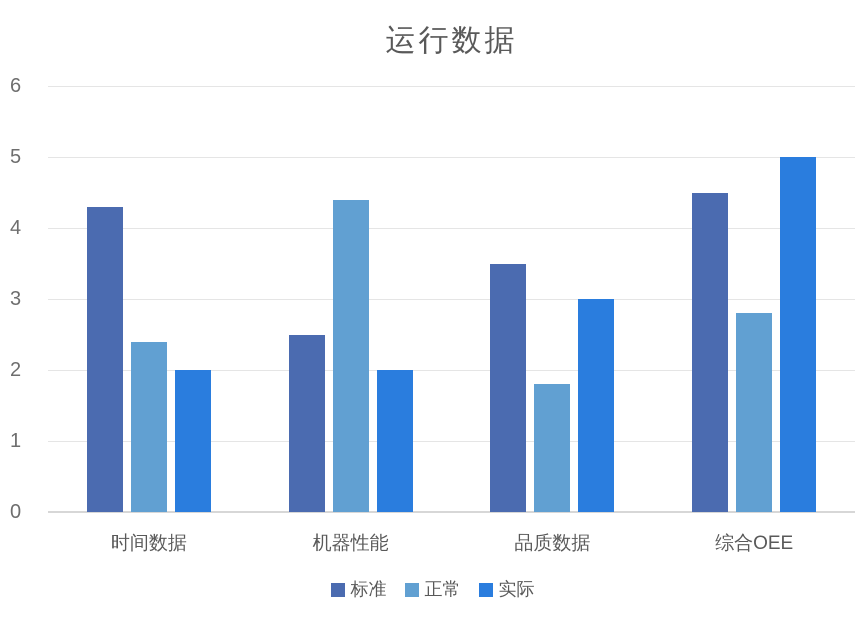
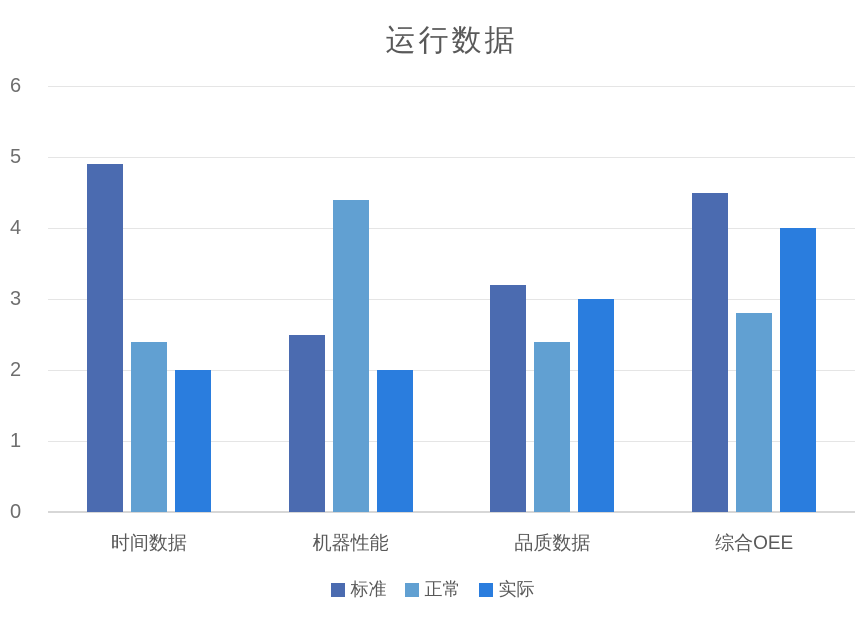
标准/时间数据: 4.3 -> 4.9
标准/品质数据: 3.5 -> 3.2
正常/品质数据: 1.8 -> 2.4
实际/综合OEE: 5 -> 4
